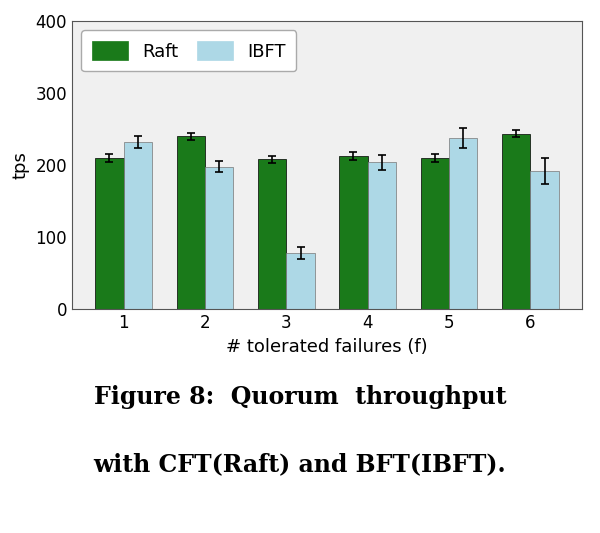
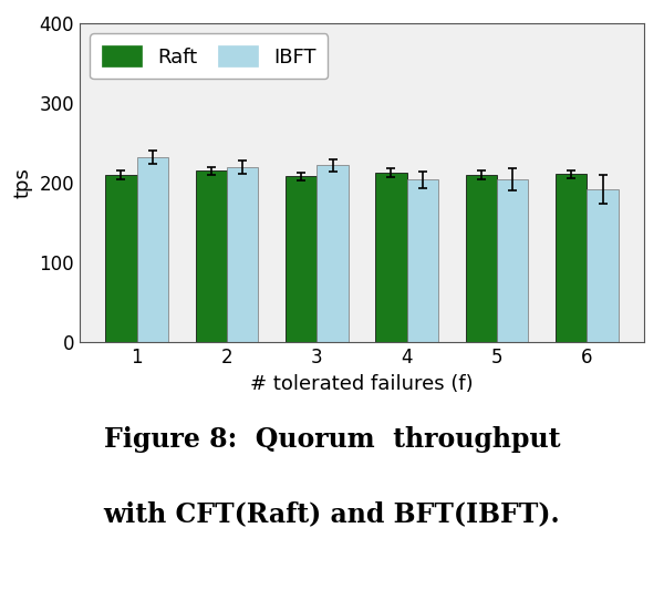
Raft/2: 240 -> 215
IBFT/2: 198 -> 220
IBFT/3: 78 -> 222
IBFT/5: 238 -> 204
Raft/6: 244 -> 211
